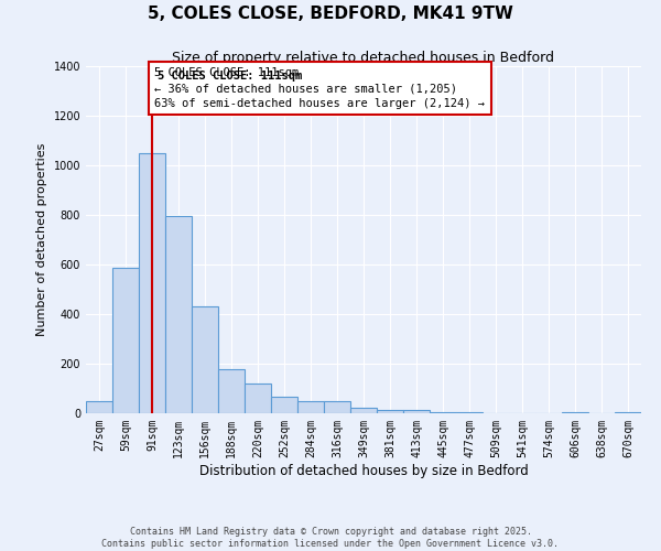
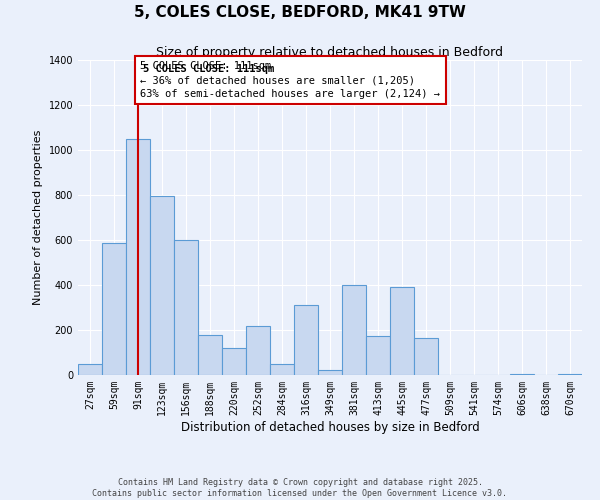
156sqm: 432 -> 600
252sqm: 68 -> 220
316sqm: 48 -> 310
381sqm: 14 -> 400
413sqm: 14 -> 175
445sqm: 6 -> 390
477sqm: 6 -> 165
